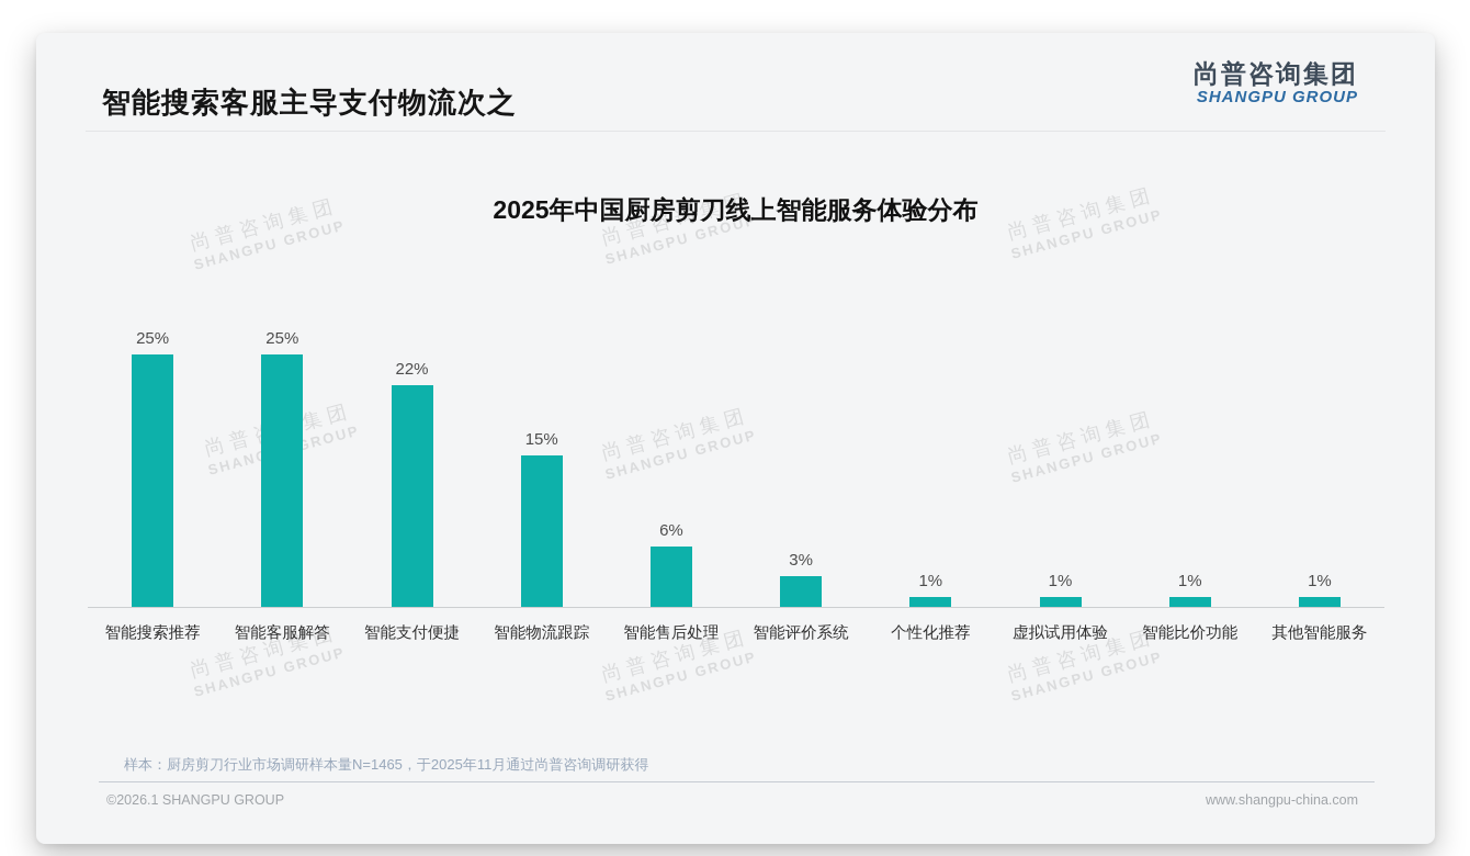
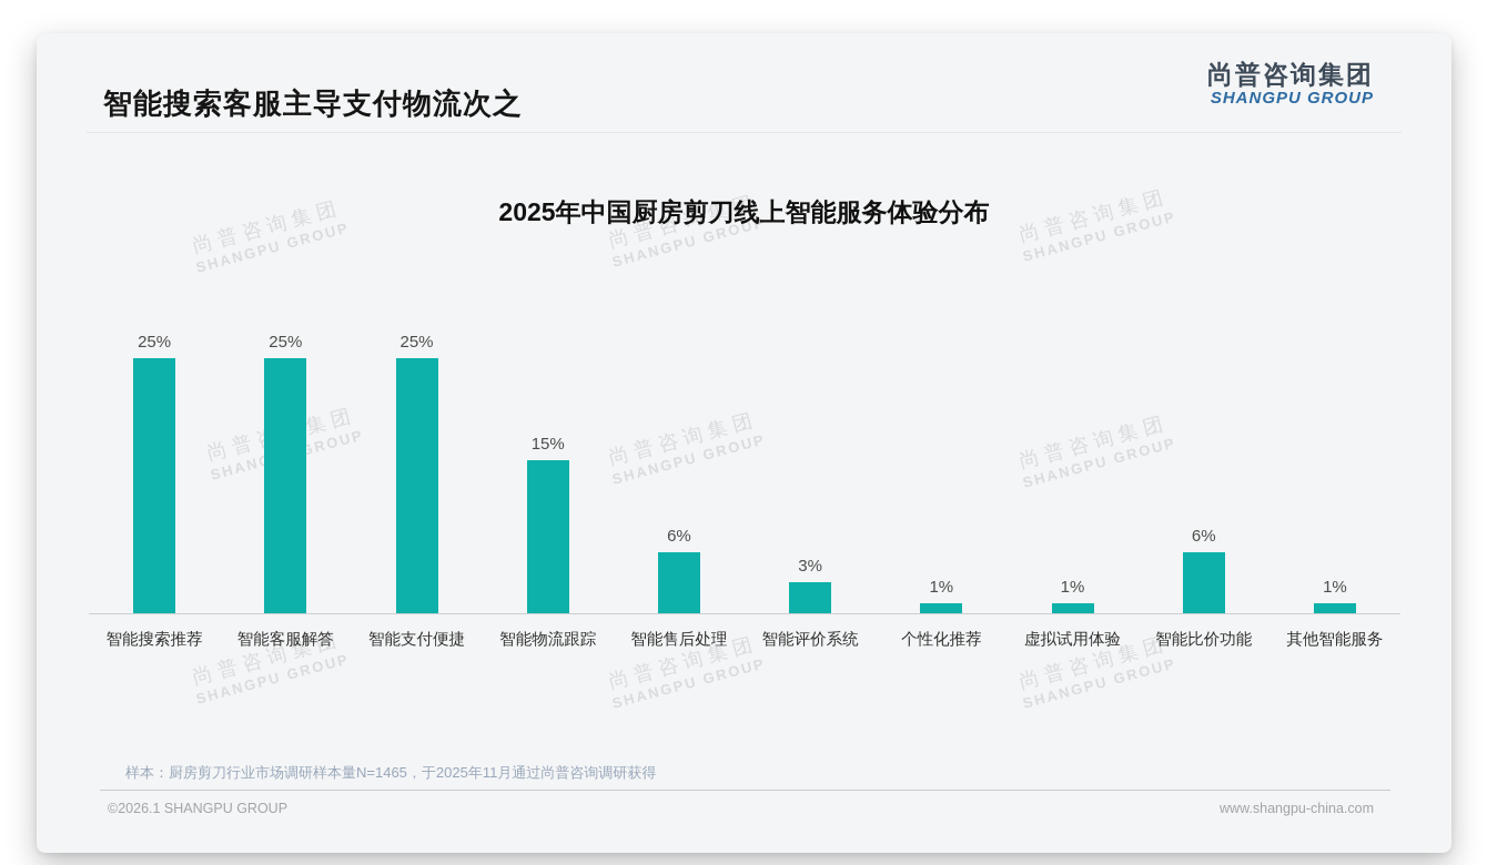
智能支付便捷: 22% -> 25%
智能比价功能: 1% -> 6%
